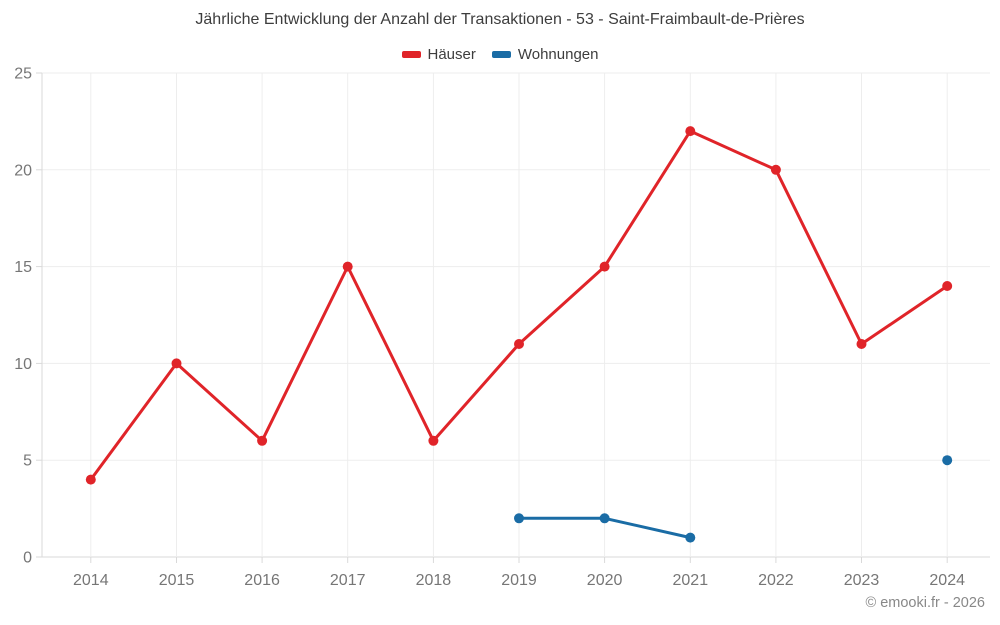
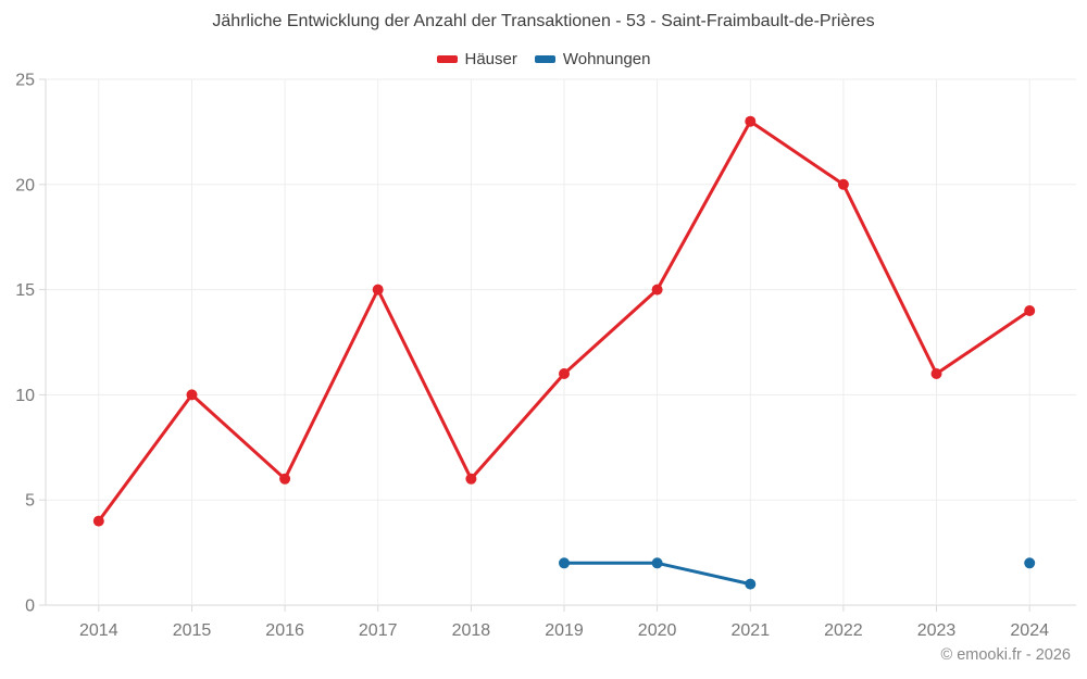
Häuser/2021: 22 -> 23
Wohnungen/2024: 5 -> 2
